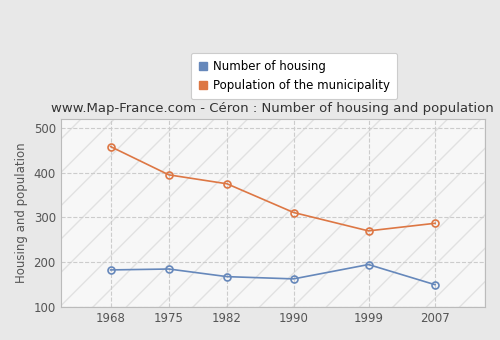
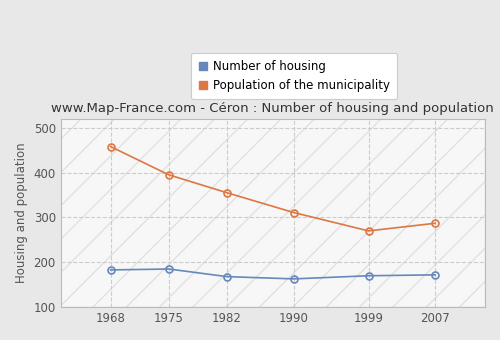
Population of the municipality/1982: 375 -> 355
Number of housing/1999: 195 -> 170
Number of housing/2007: 150 -> 172
